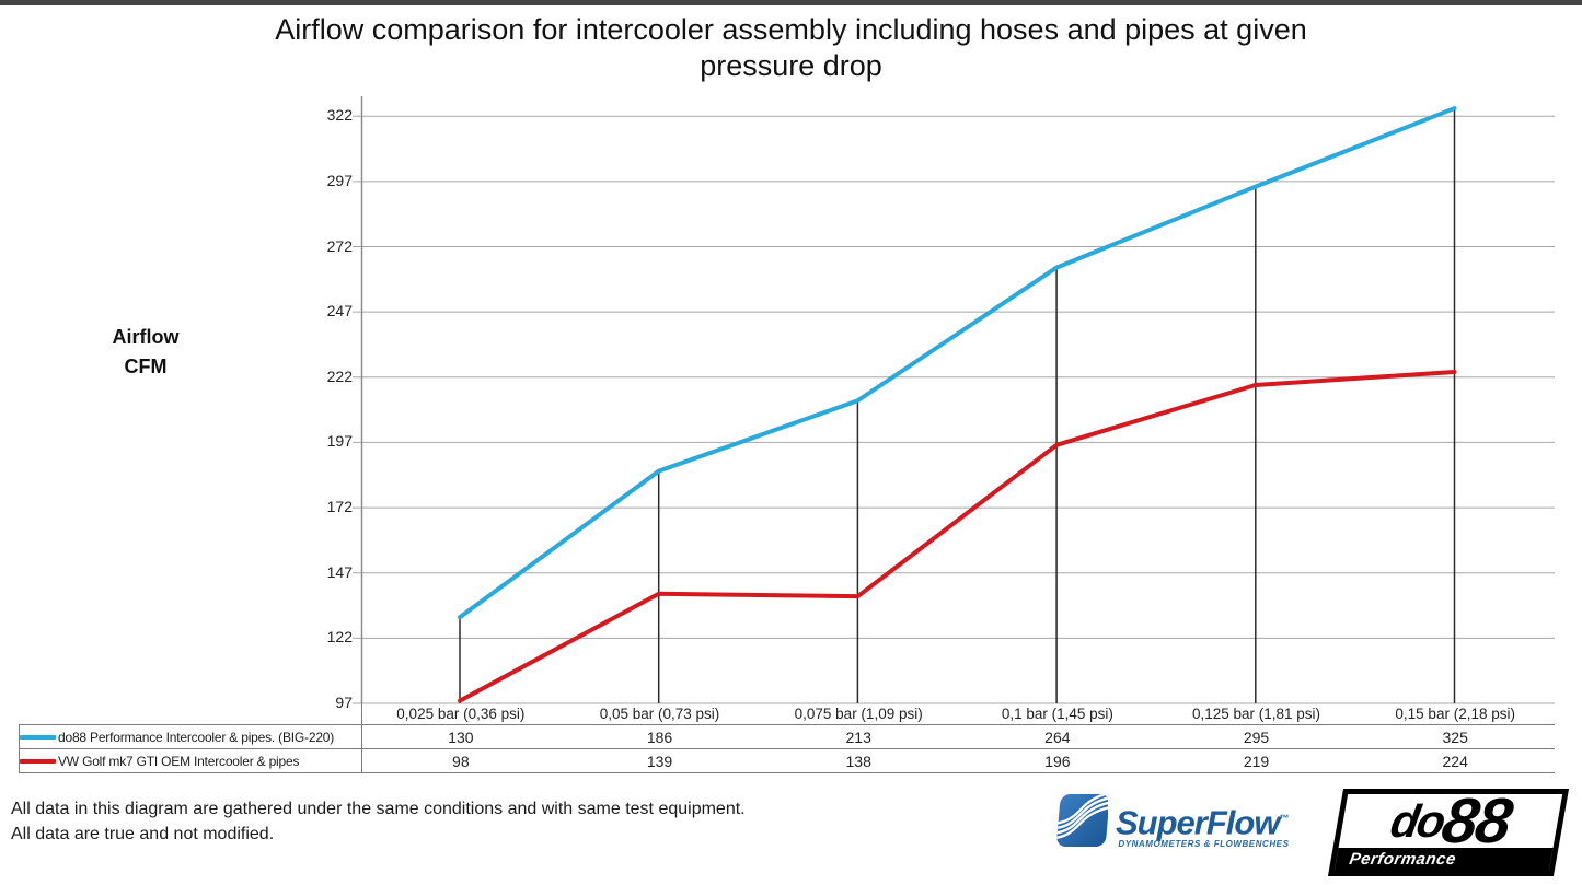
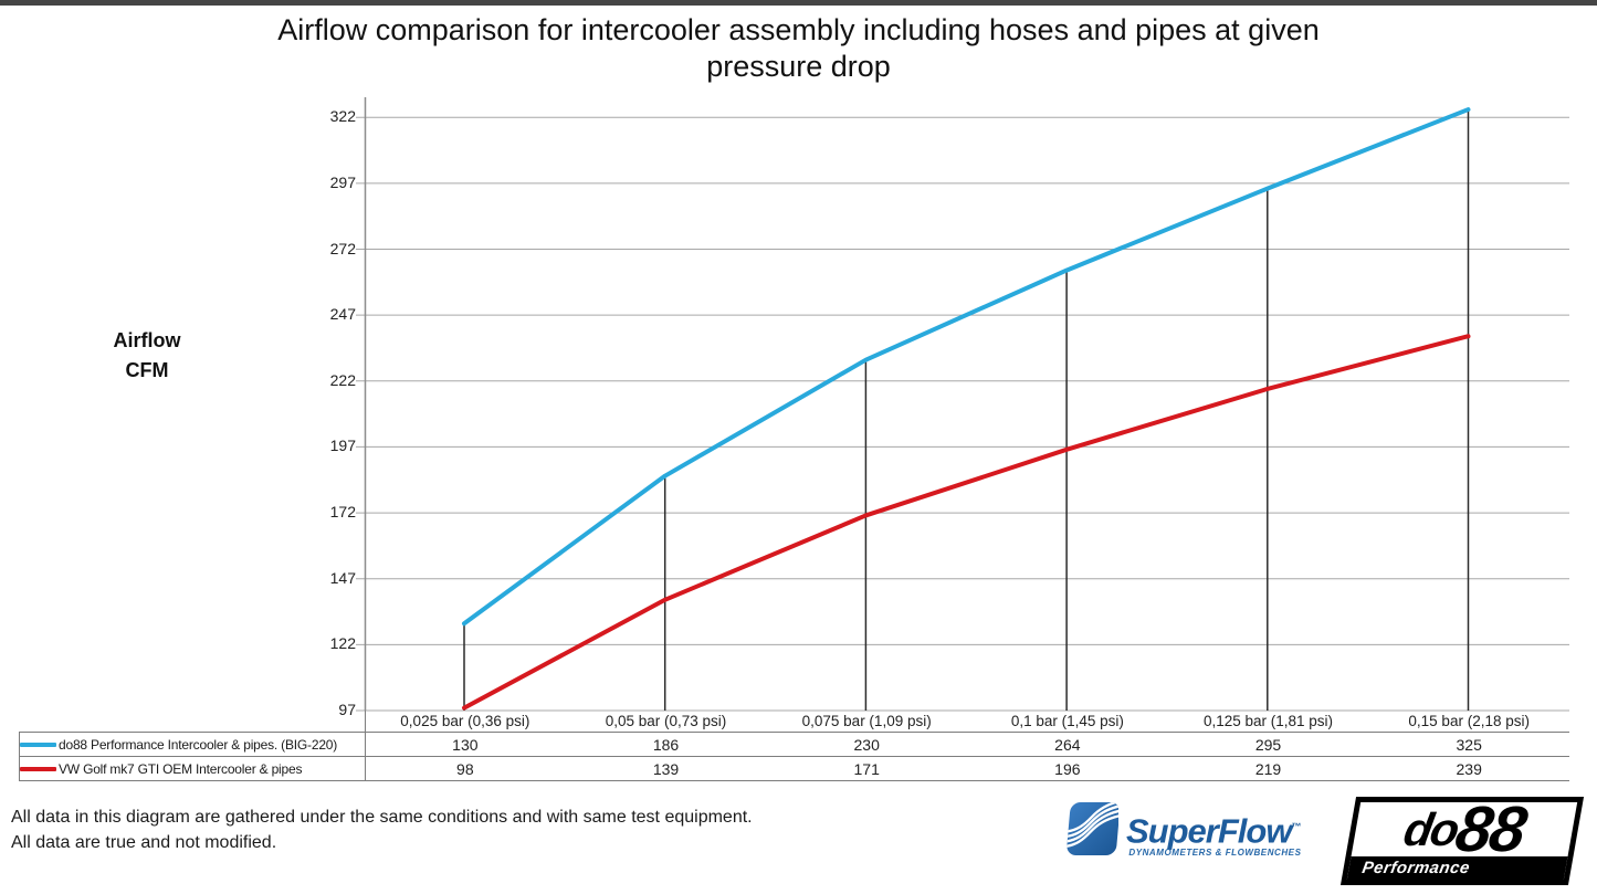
do88 Performance Intercooler & pipes. (BIG-220)/0,075 bar (1,09 psi): 213 -> 230
VW Golf mk7 GTI OEM Intercooler & pipes/0,075 bar (1,09 psi): 138 -> 171
VW Golf mk7 GTI OEM Intercooler & pipes/0,15 bar (2,18 psi): 224 -> 239
